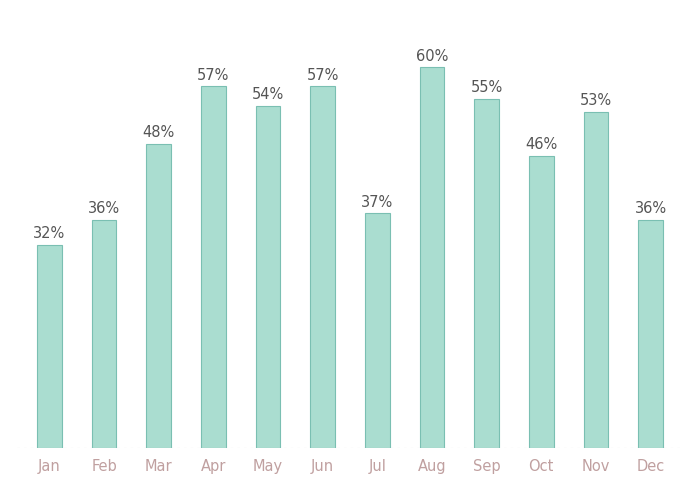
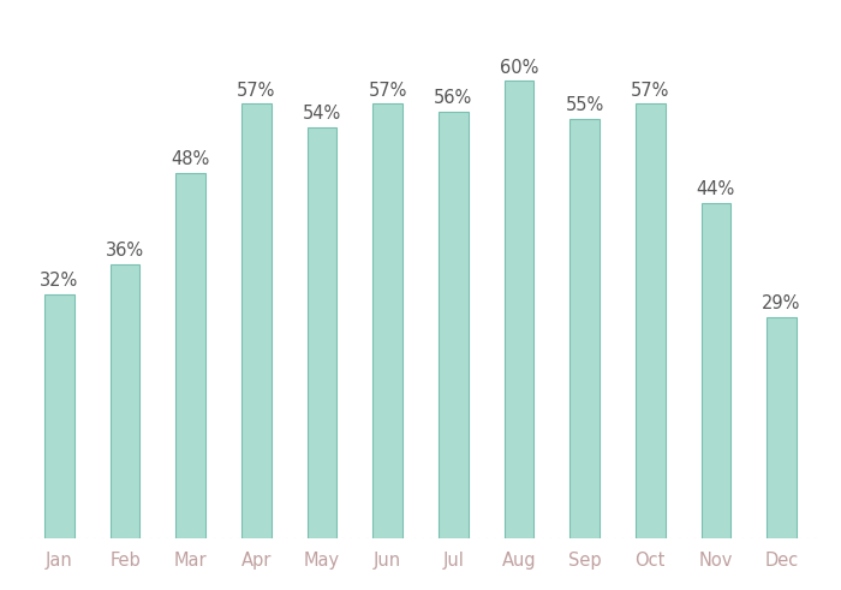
Jul: 37% -> 56%
Oct: 46% -> 57%
Nov: 53% -> 44%
Dec: 36% -> 29%
